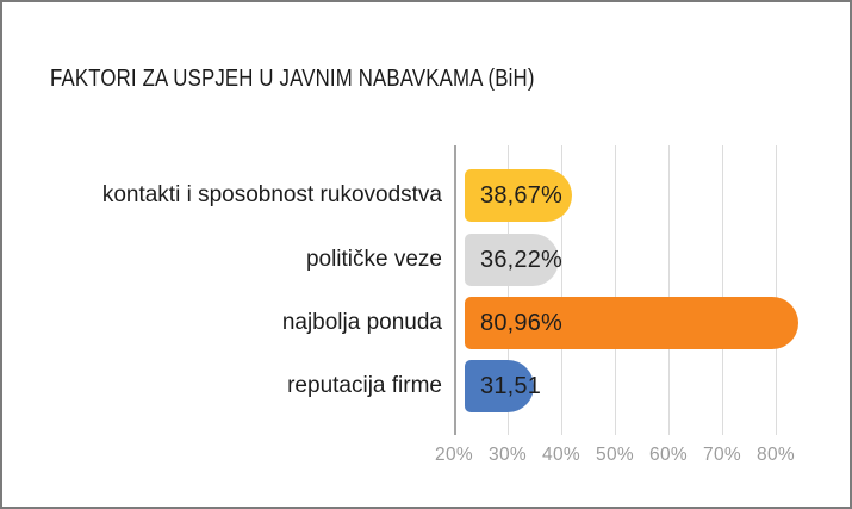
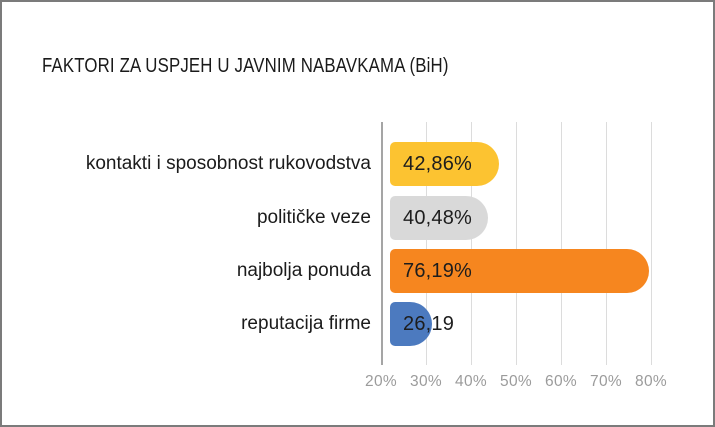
kontakti i sposobnost rukovodstva: 38,67% -> 42,86%
političke veze: 36,22% -> 40,48%
najbolja ponuda: 80,96% -> 76,19%
reputacija firme: 31,51 -> 26,19
